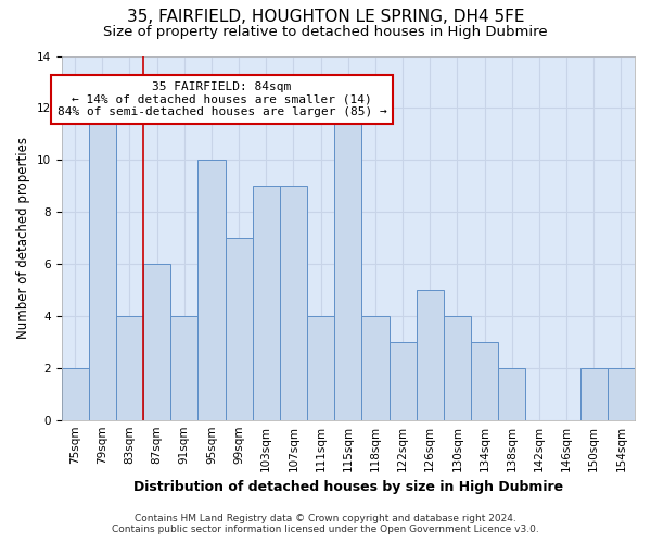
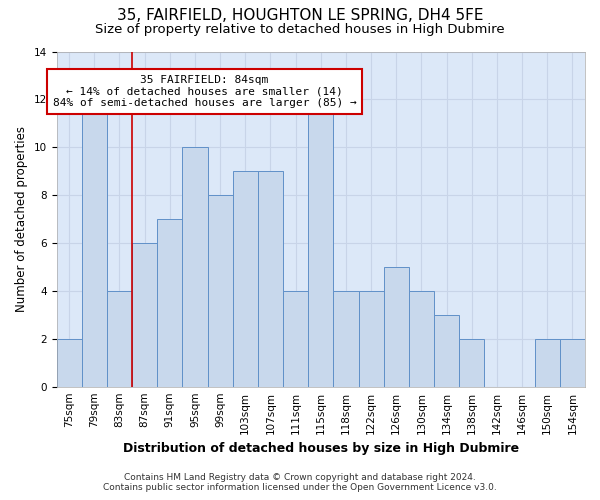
91sqm: 4 -> 7
99sqm: 7 -> 8
122sqm: 3 -> 4
